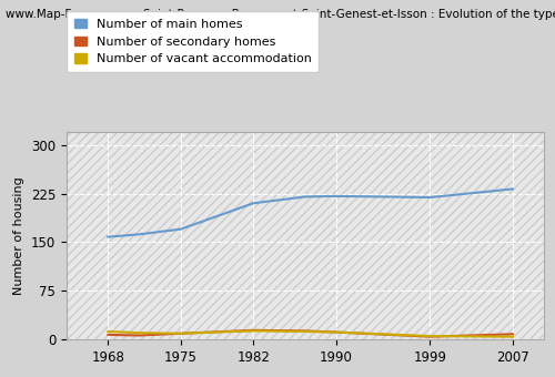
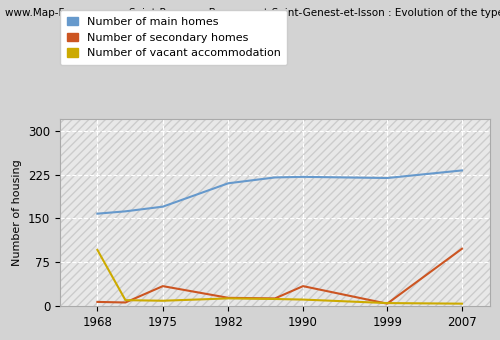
Number of vacant accommodation/1968: 12 -> 96
Number of secondary homes/1975: 9 -> 34
Number of secondary homes/1990: 11 -> 34
Number of secondary homes/2007: 8 -> 98
